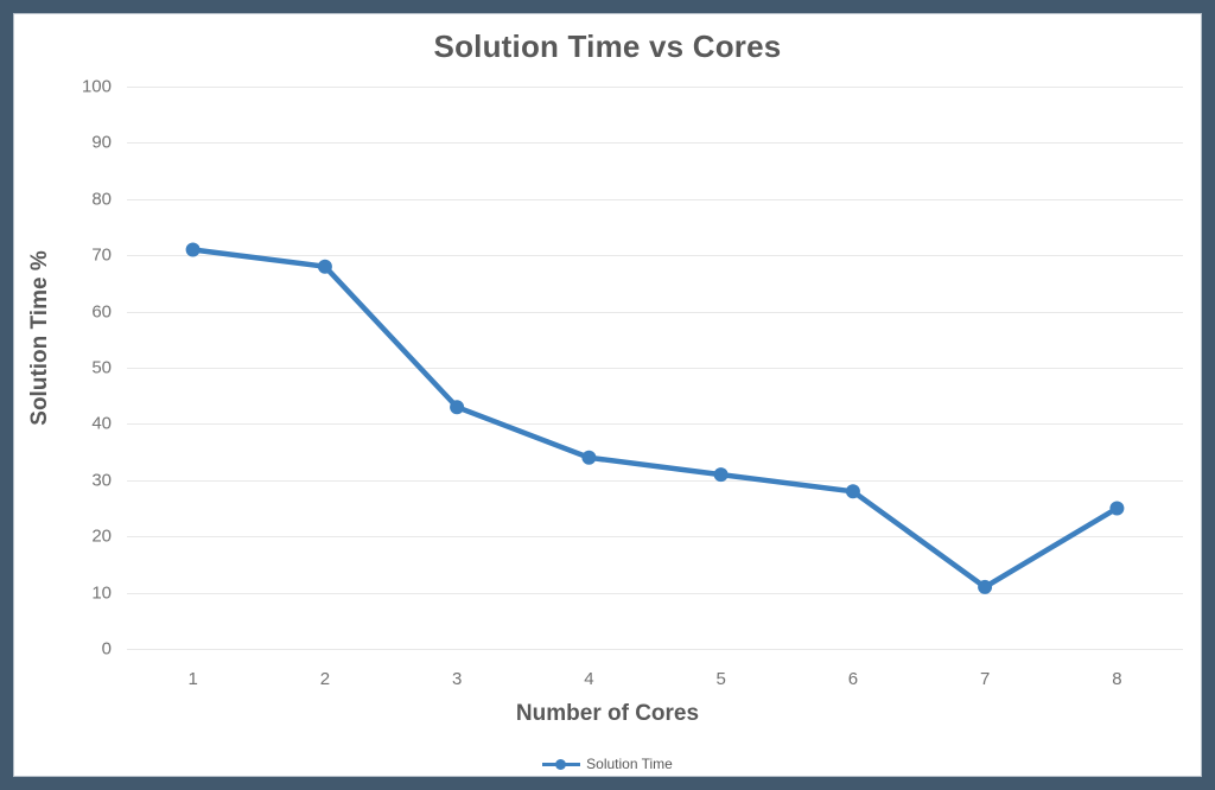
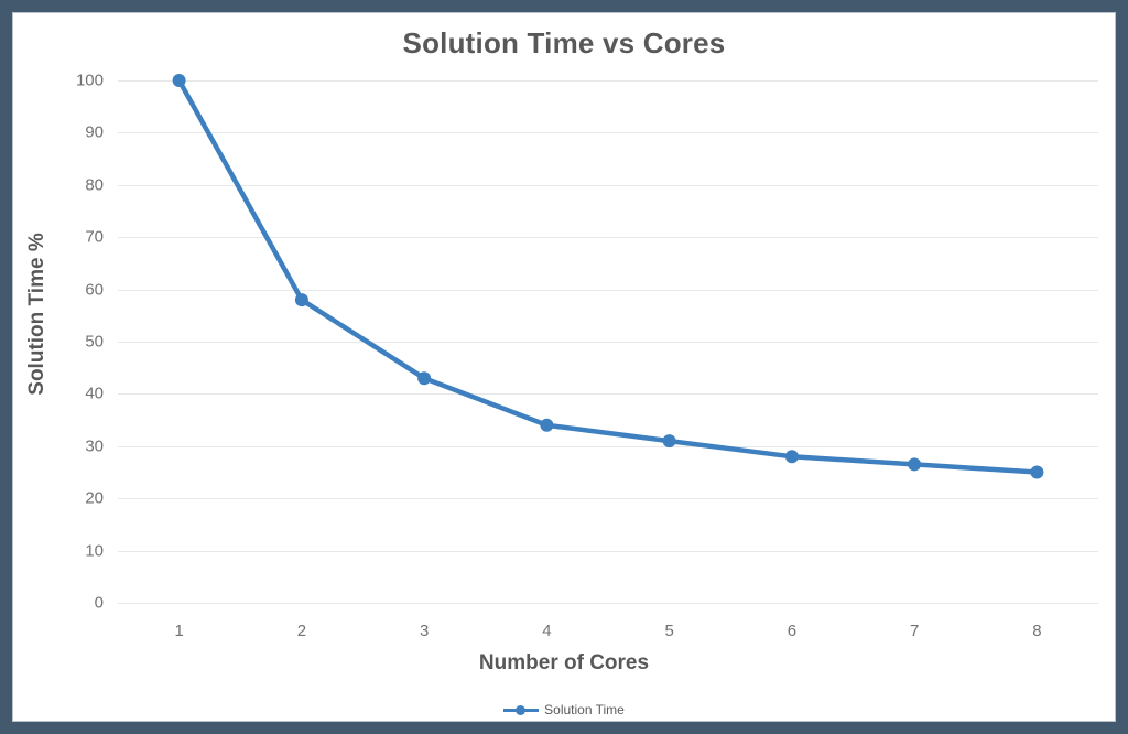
1: 71 -> 100
2: 68 -> 58
7: 11 -> 26
